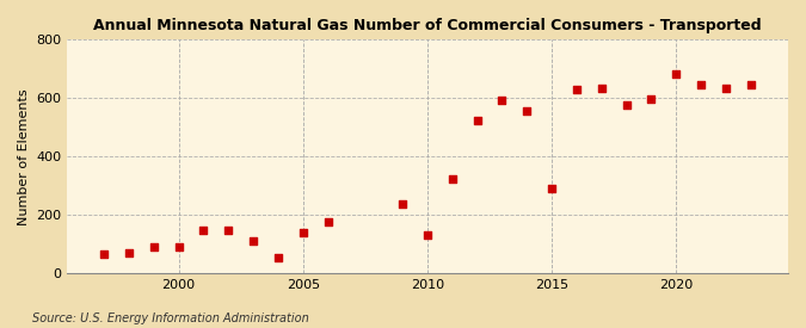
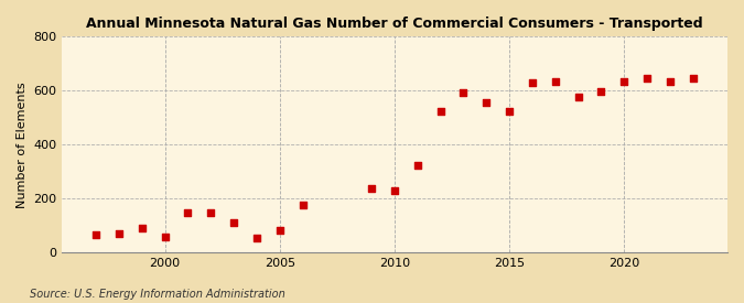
2000: 90 -> 58
2005: 140 -> 83
2010: 130 -> 228
2015: 290 -> 522
2020: 685 -> 635
